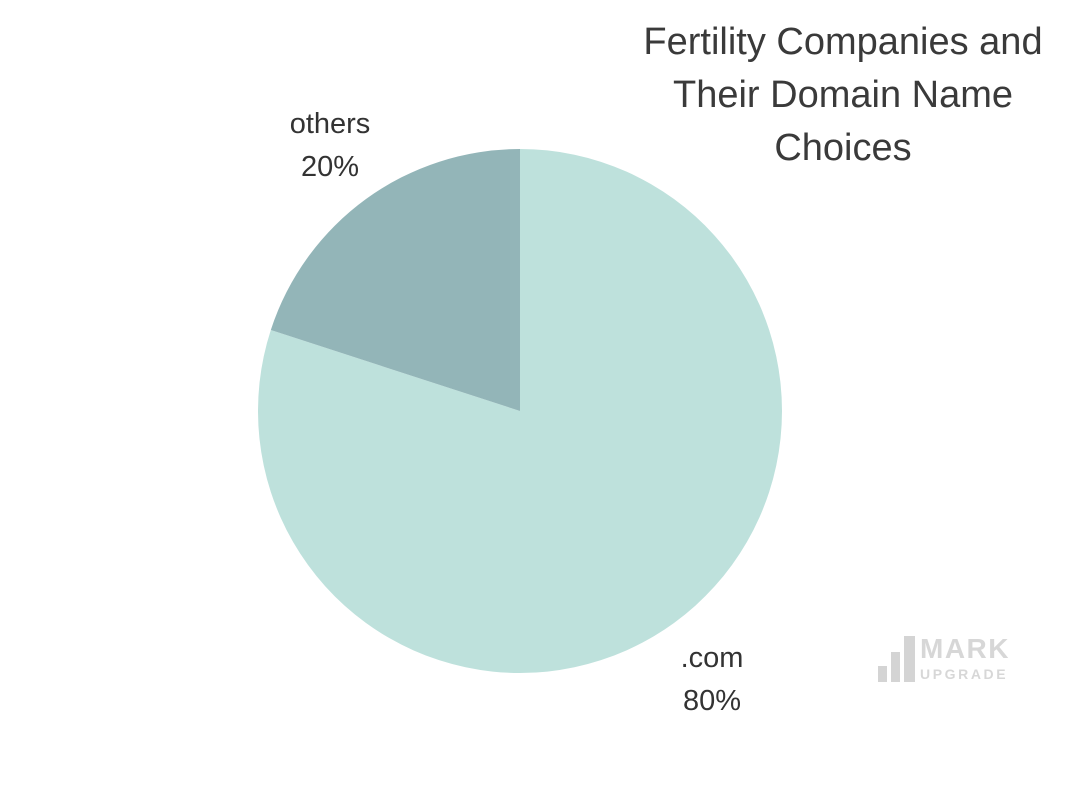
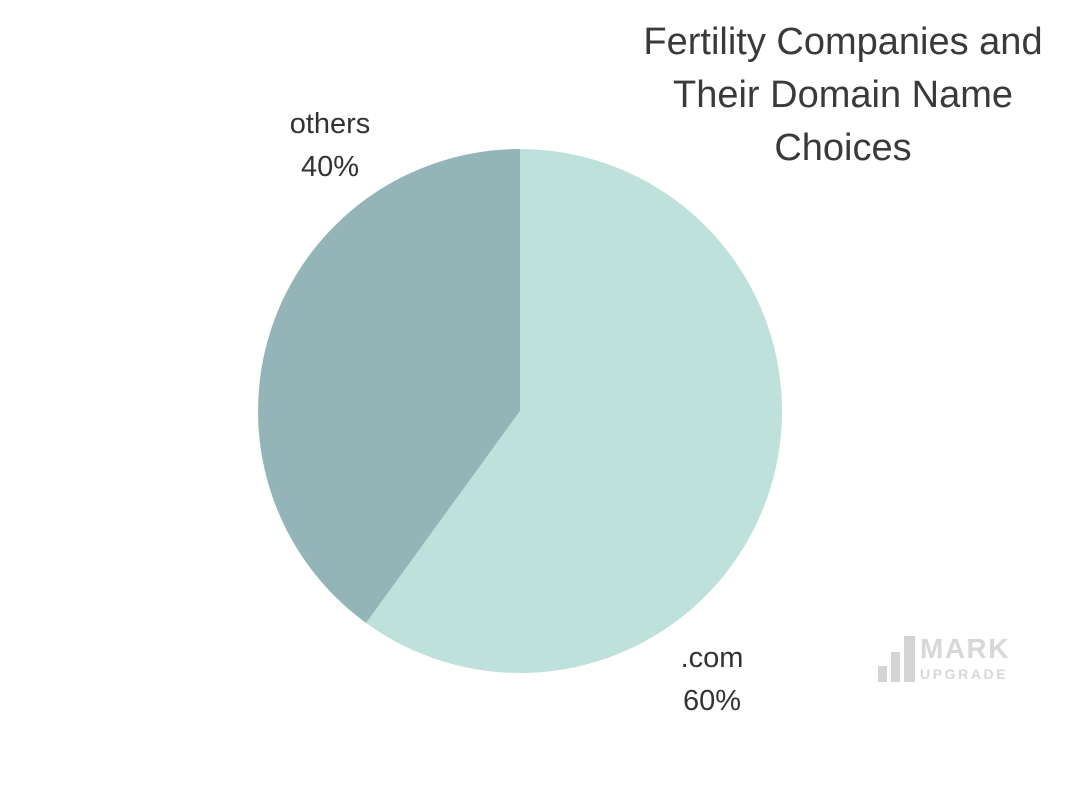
.com: 80% -> 60%
others: 20% -> 40%
